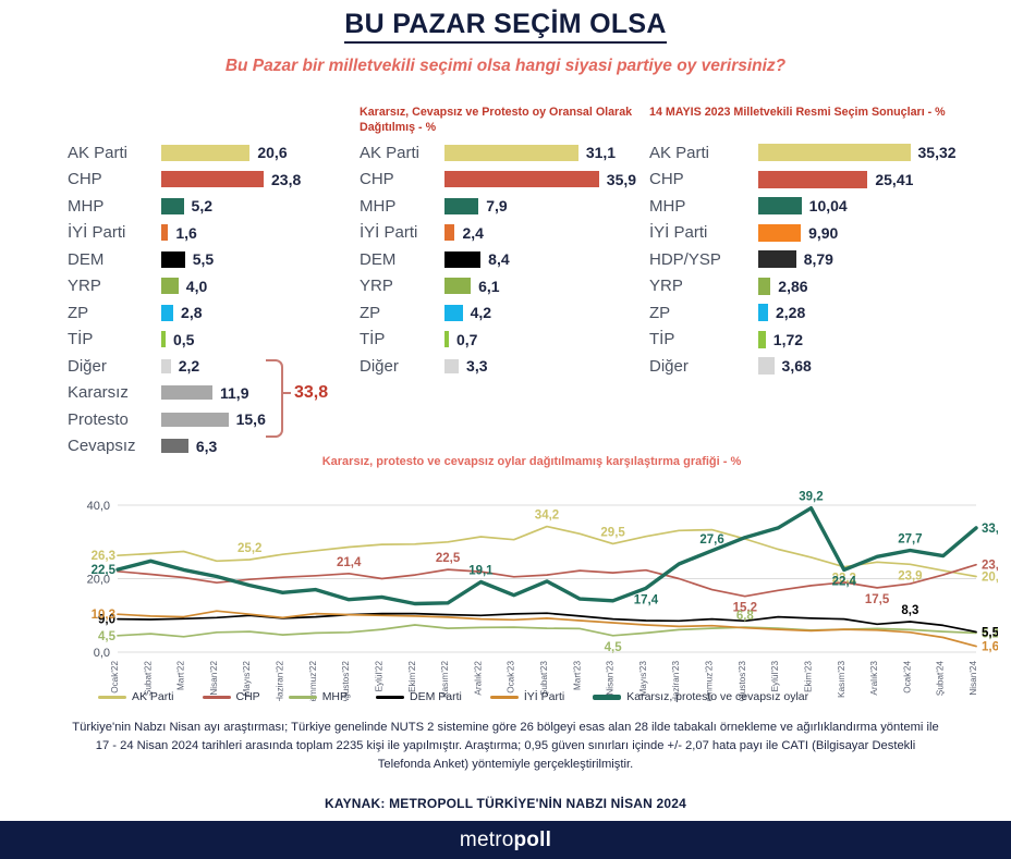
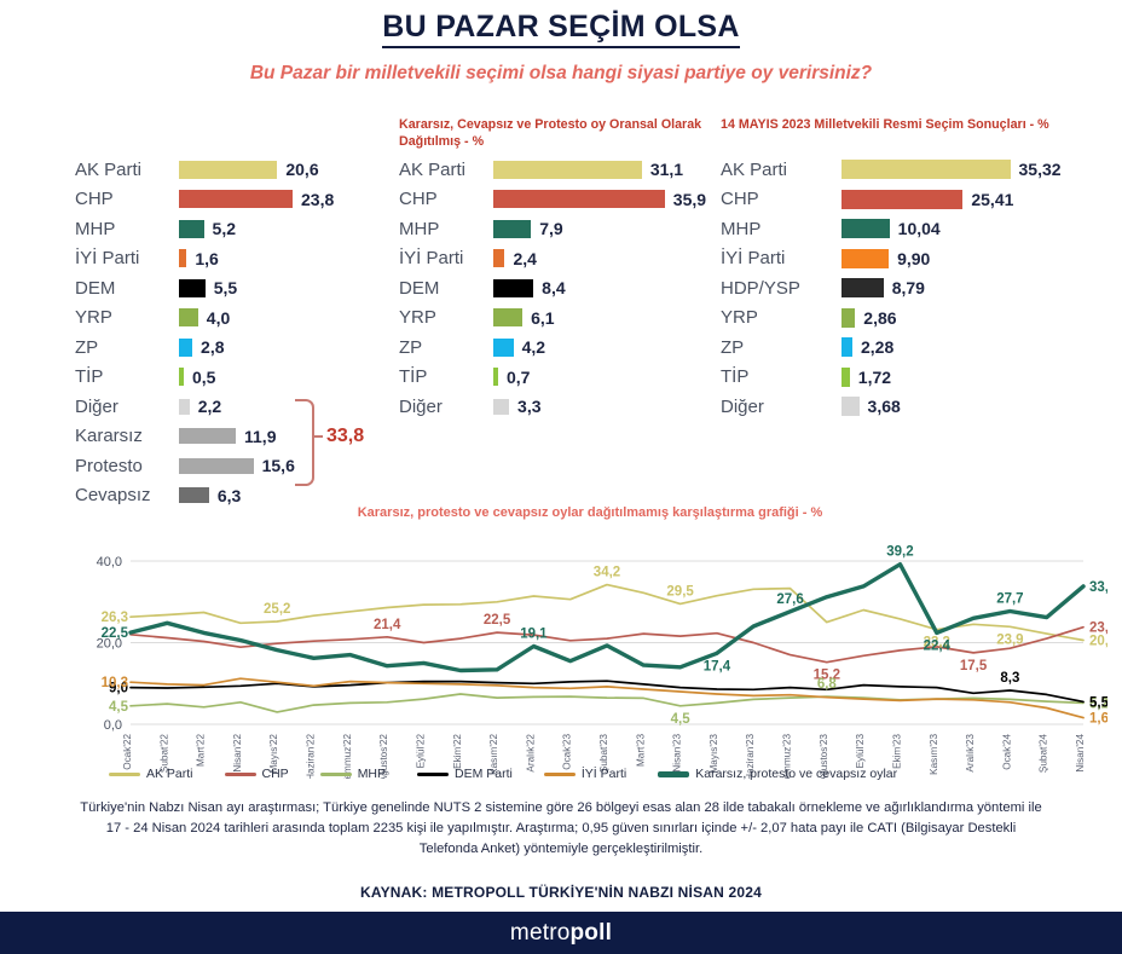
MHP/Mayıs'22: 6 -> 3
AK Parti/Ağustos'23: 31 -> 25
